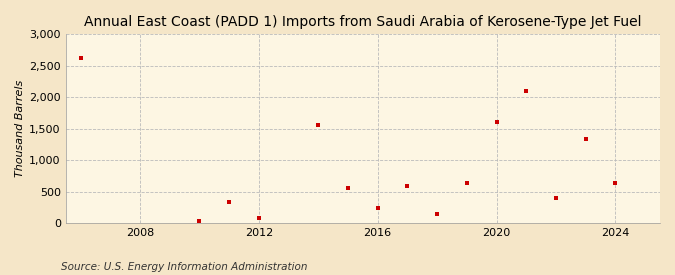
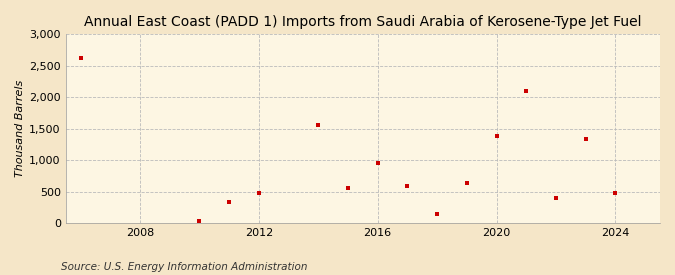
2012: 80 -> 480
2016: 240 -> 960
2020: 1,610 -> 1,380
2024: 640 -> 480
